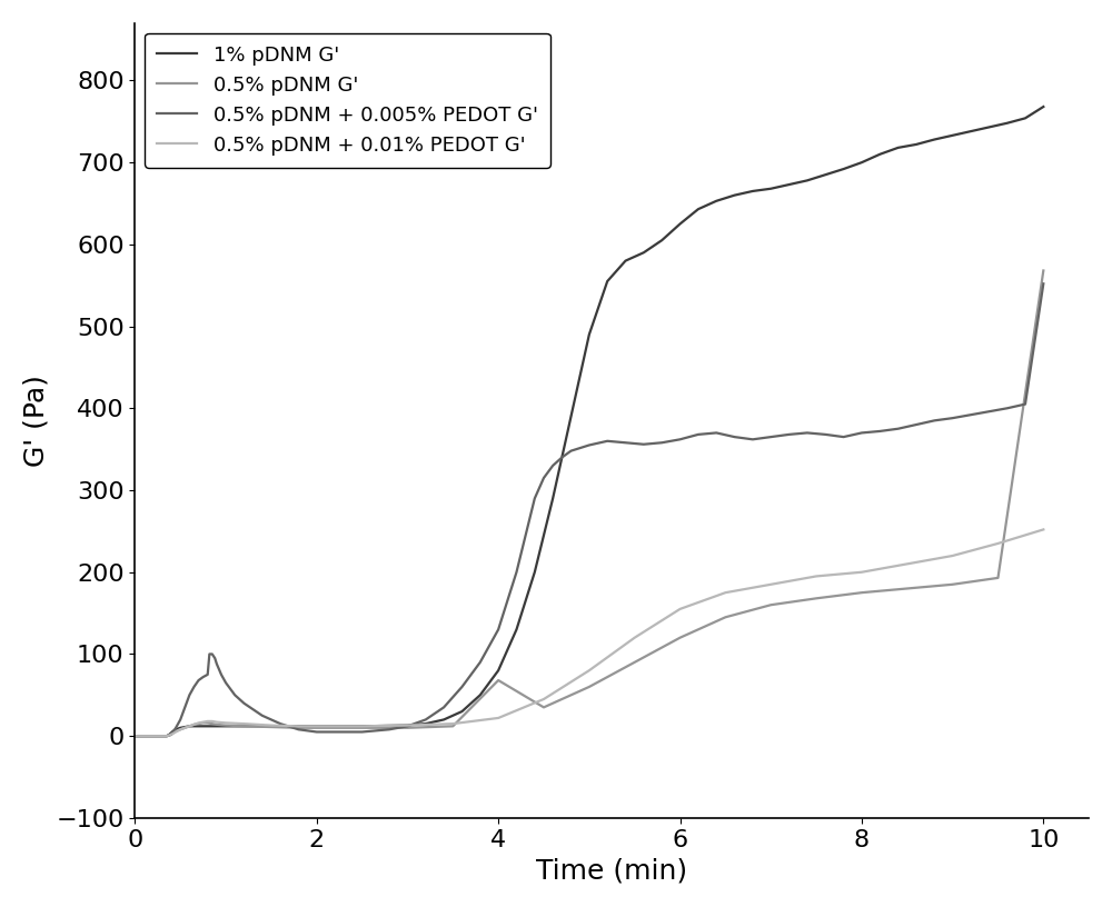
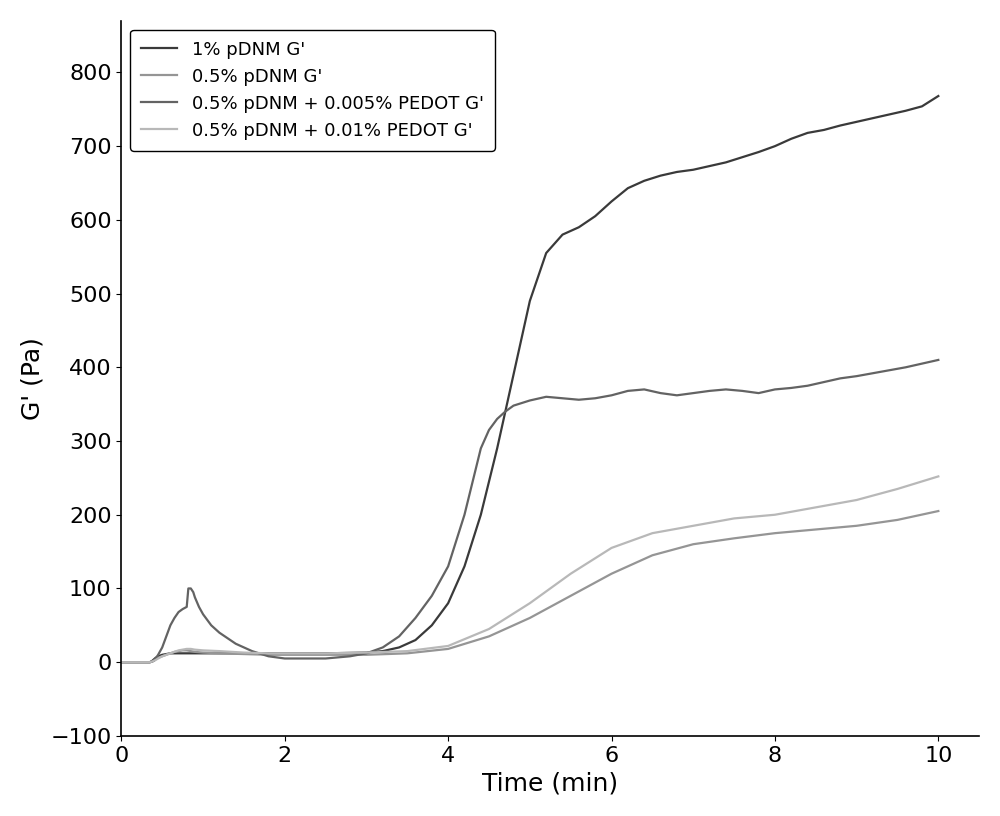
0.5% pDNM G'/4: 68 -> 18
0.5% pDNM G'/10: 568 -> 205
0.5% pDNM + 0.005% PEDOT G'/10: 552 -> 410
